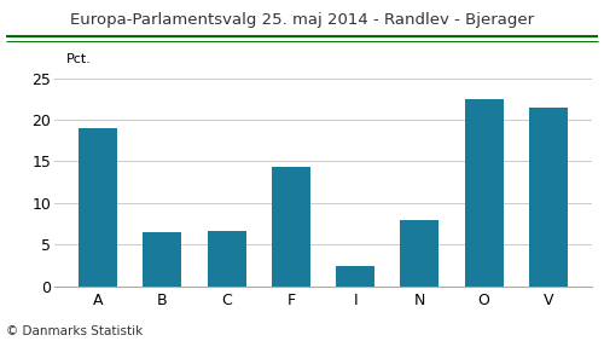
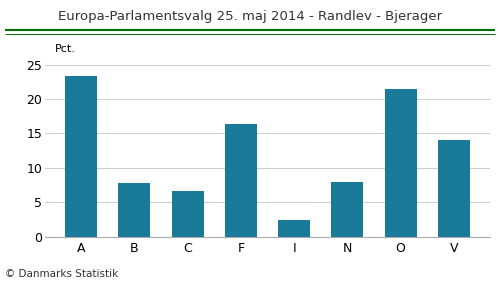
A: 19.0 -> 23.4
B: 6.5 -> 7.8
F: 14.4 -> 16.4
O: 22.4 -> 21.4
V: 21.4 -> 14.0
